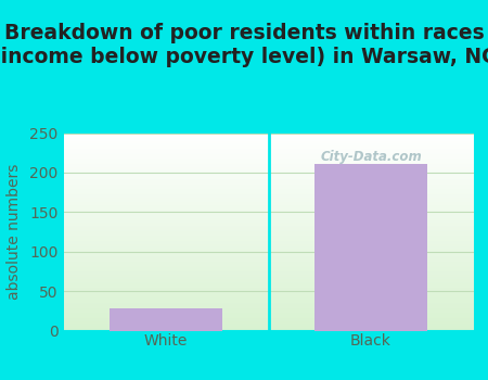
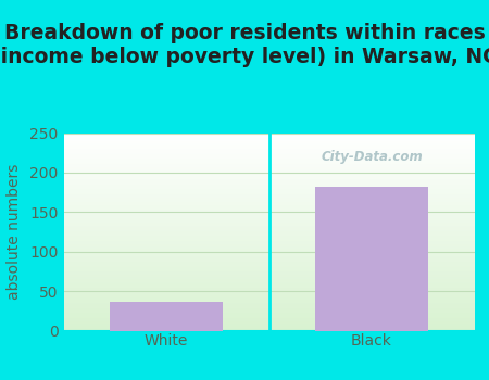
White: 28 -> 36
Black: 211 -> 182
